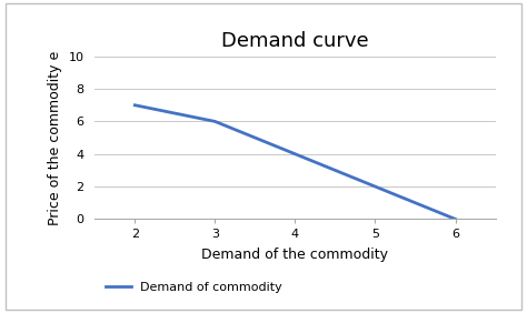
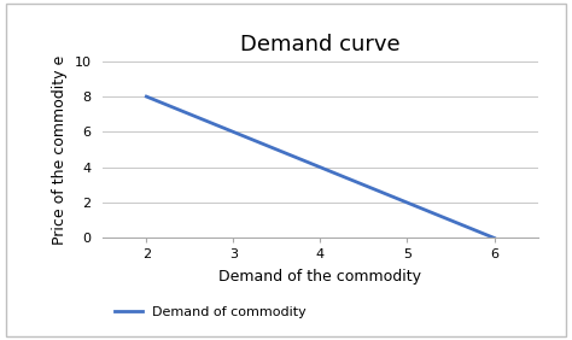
2: 7 -> 8
